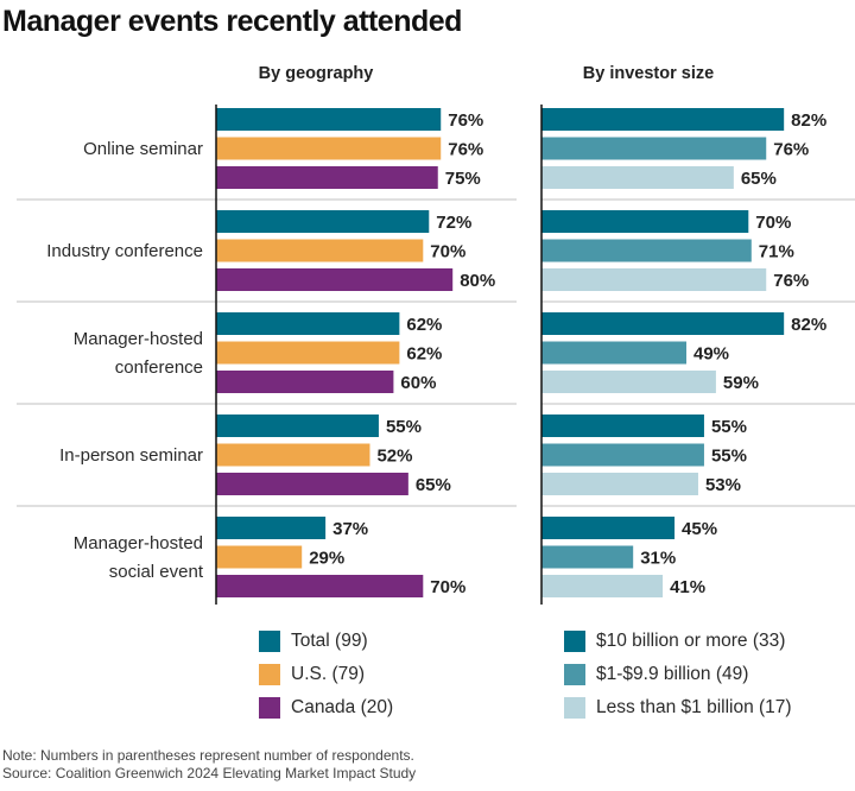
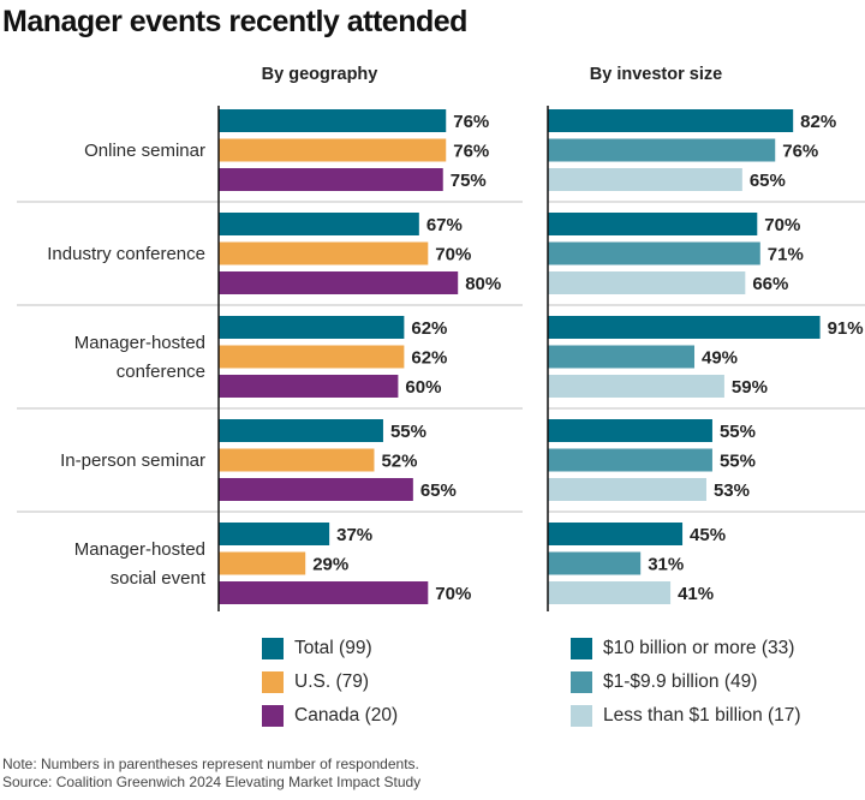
By geography/Total (99)/Industry conference: 72% -> 67%
By investor size/Less than $1 billion (17)/Industry conference: 76% -> 66%
By investor size/$10 billion or more (33)/Manager-hosted conference: 82% -> 91%
